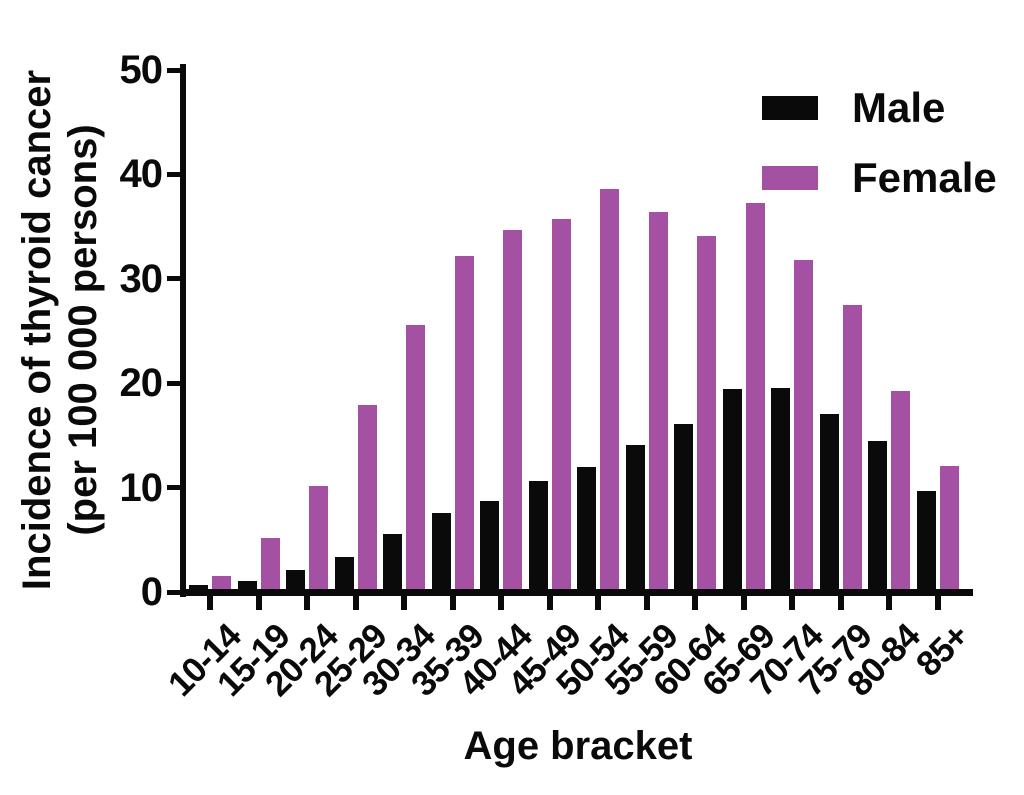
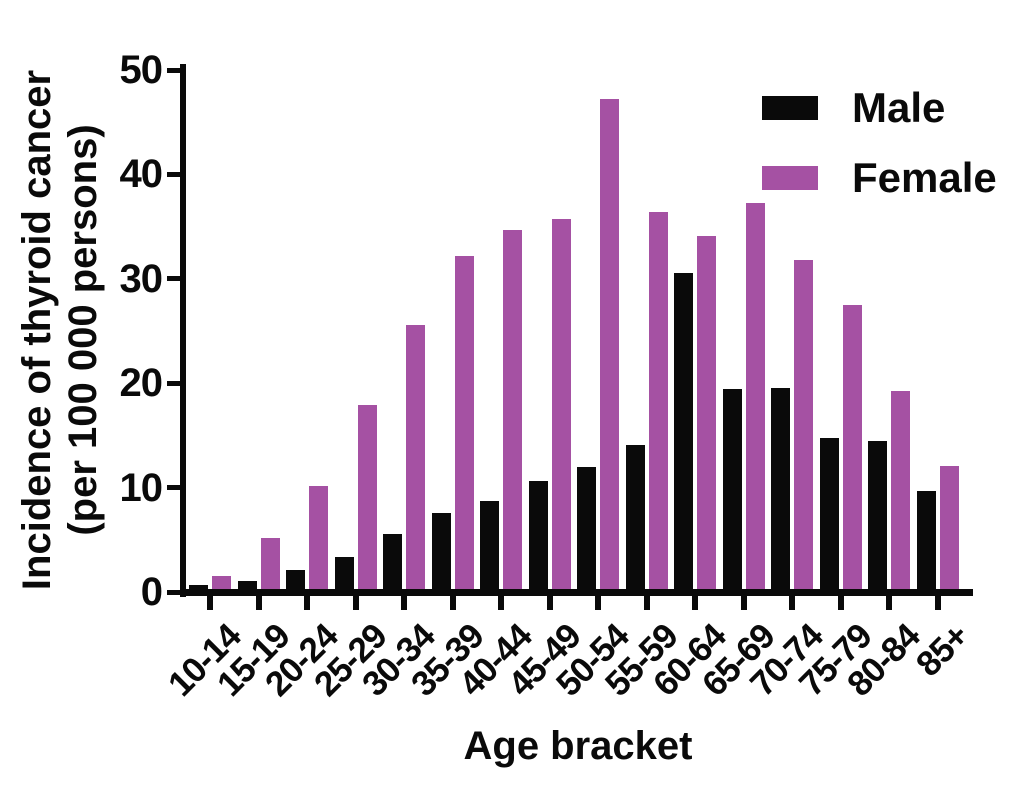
Female/50-54: 38.3 -> 46.9
Male/60-64: 15.8 -> 30.3
Male/75-79: 16.8 -> 14.5
